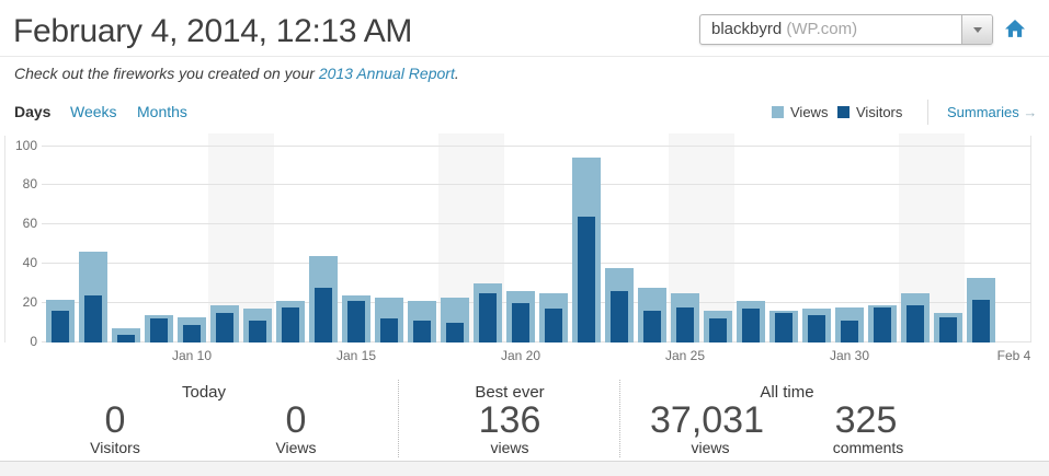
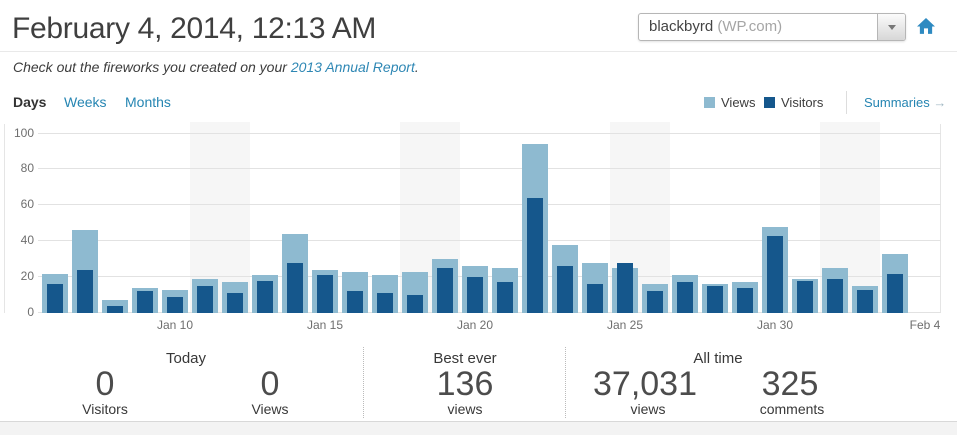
Visitors/Jan 25: 18 -> 28
Views/Jan 30: 18 -> 48
Visitors/Jan 30: 11 -> 43
